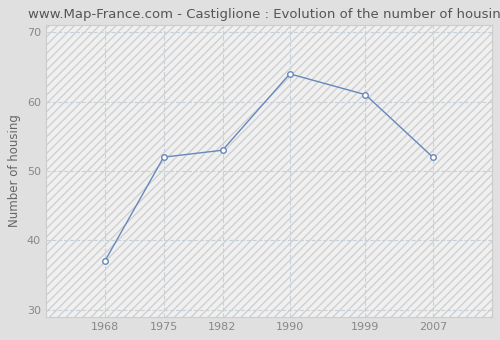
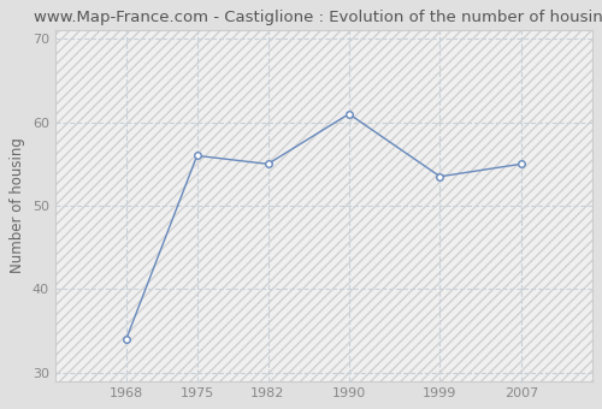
1968: 37.0 -> 34.0
1975: 52.0 -> 56.0
1982: 53.0 -> 55.0
1990: 64.0 -> 61.0
1999: 61.0 -> 53.5
2007: 52.0 -> 55.0
